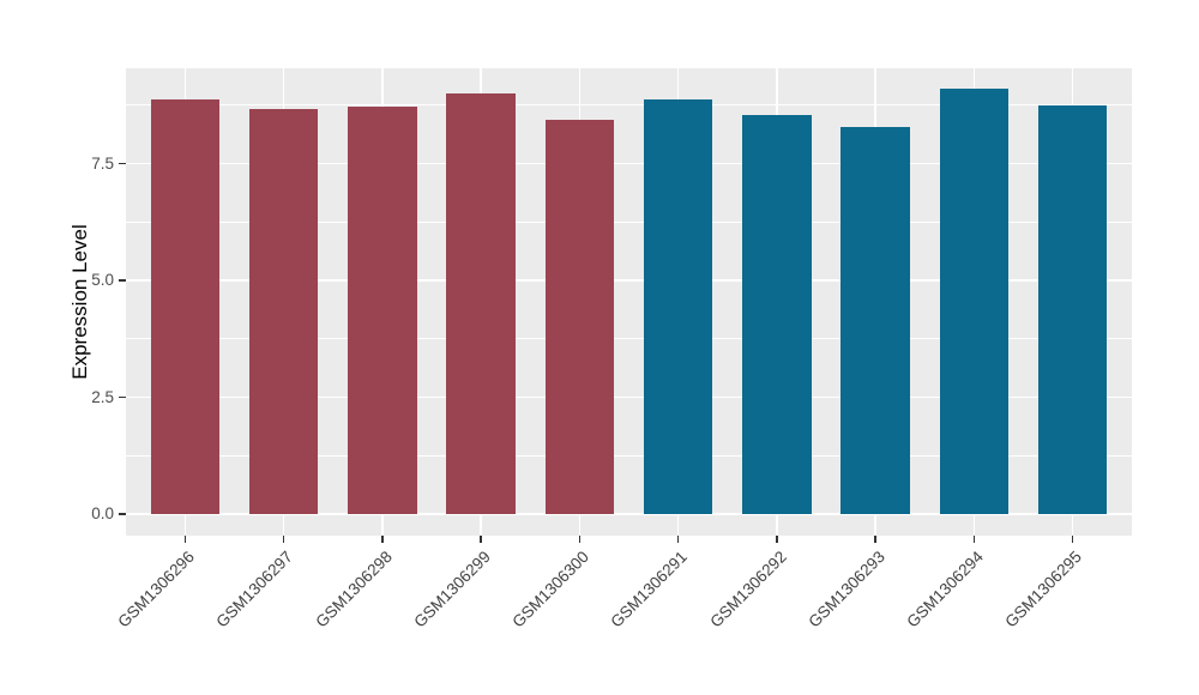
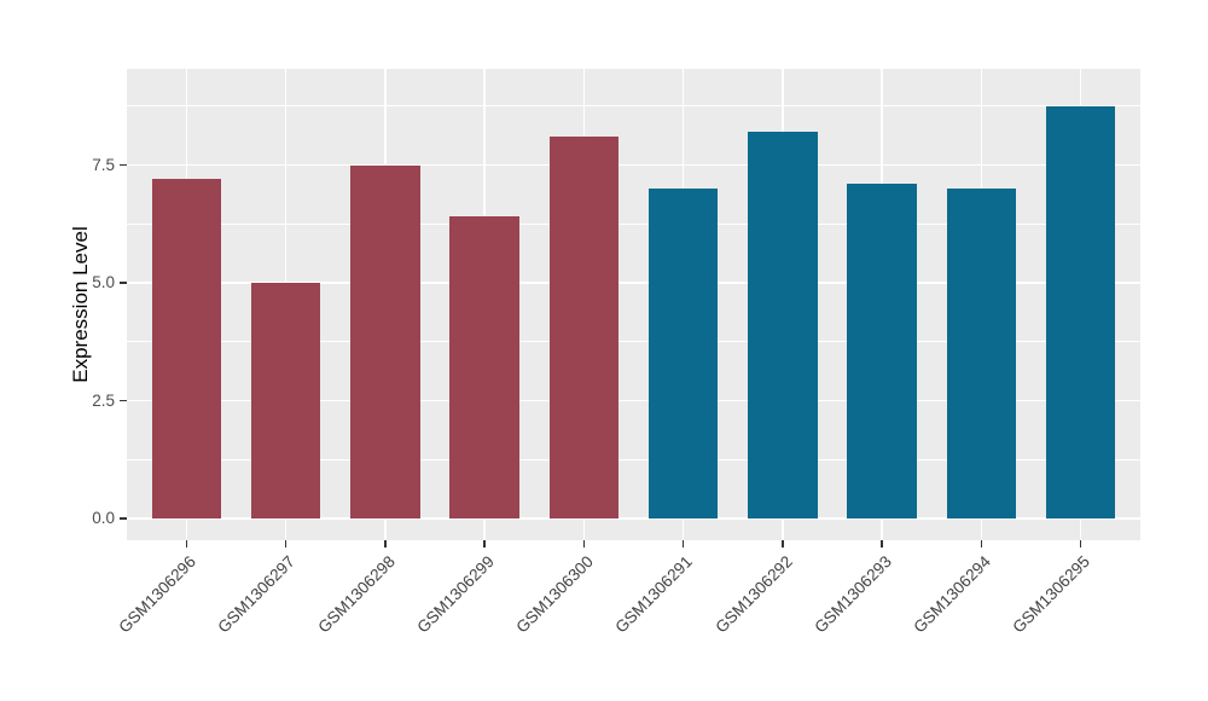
GSM1306296: 8.9 -> 7.2
GSM1306297: 8.7 -> 5.0
GSM1306298: 8.7 -> 7.5
GSM1306299: 9.0 -> 6.4
GSM1306300: 8.4 -> 8.1
GSM1306291: 8.9 -> 7.0
GSM1306292: 8.5 -> 8.2
GSM1306293: 8.3 -> 7.1
GSM1306294: 9.1 -> 7.0
